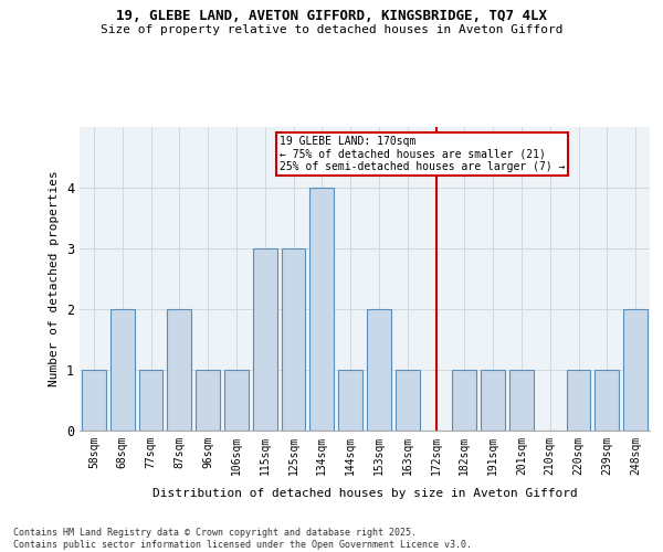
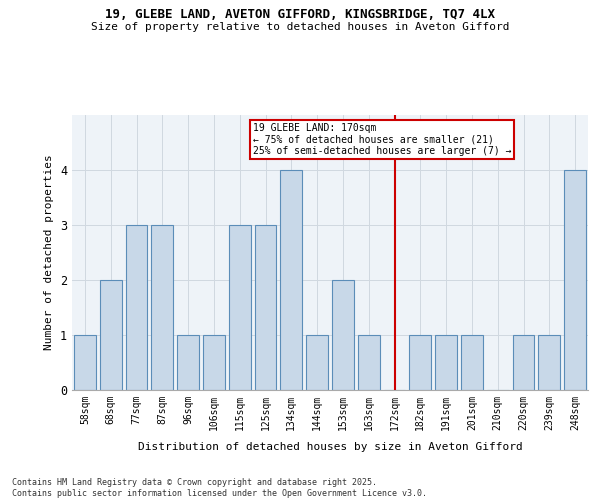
77sqm: 1 -> 3
87sqm: 2 -> 3
248sqm: 2 -> 4
